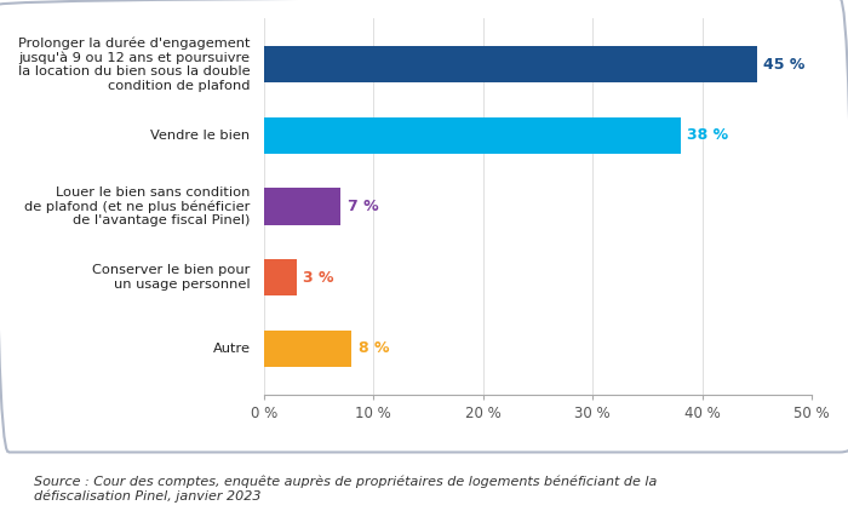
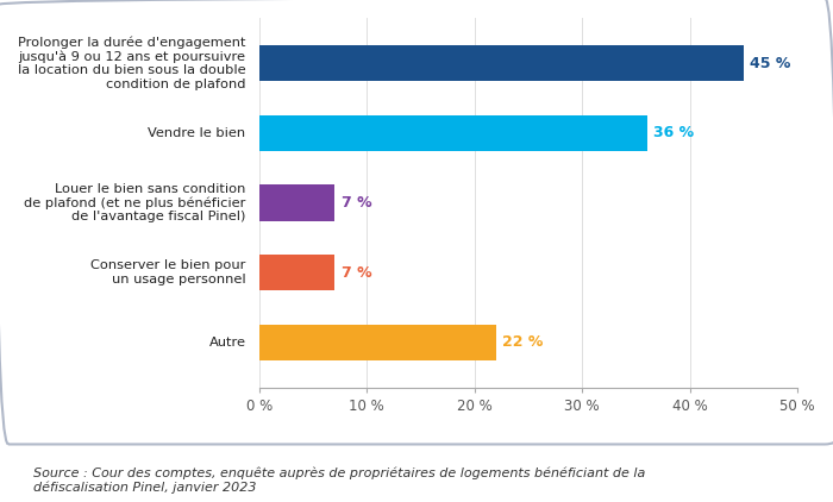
Vendre le bien: 38 -> 36
Conserver le bien pour un usage personnel: 3 -> 7
Autre: 8 -> 22
